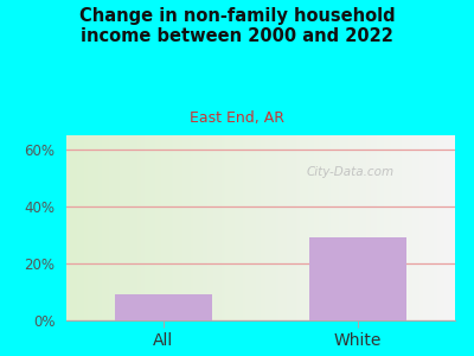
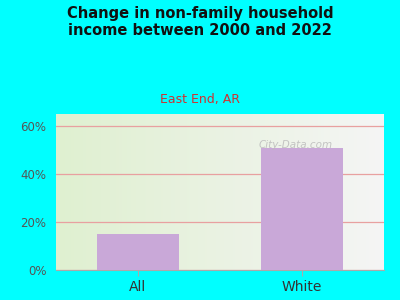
All: 9% -> 15%
White: 29% -> 51%
